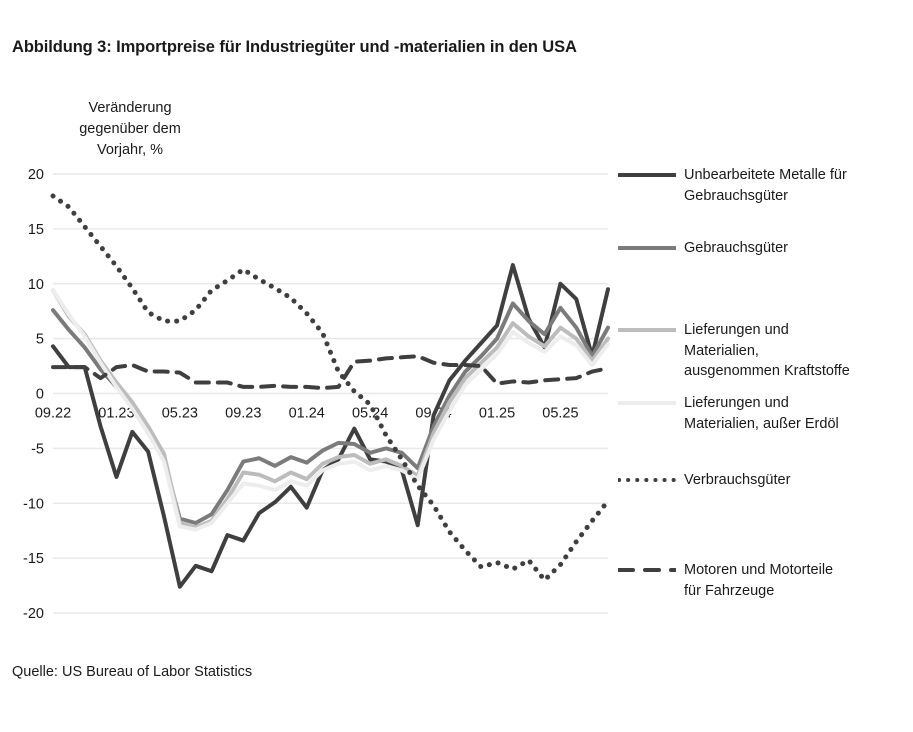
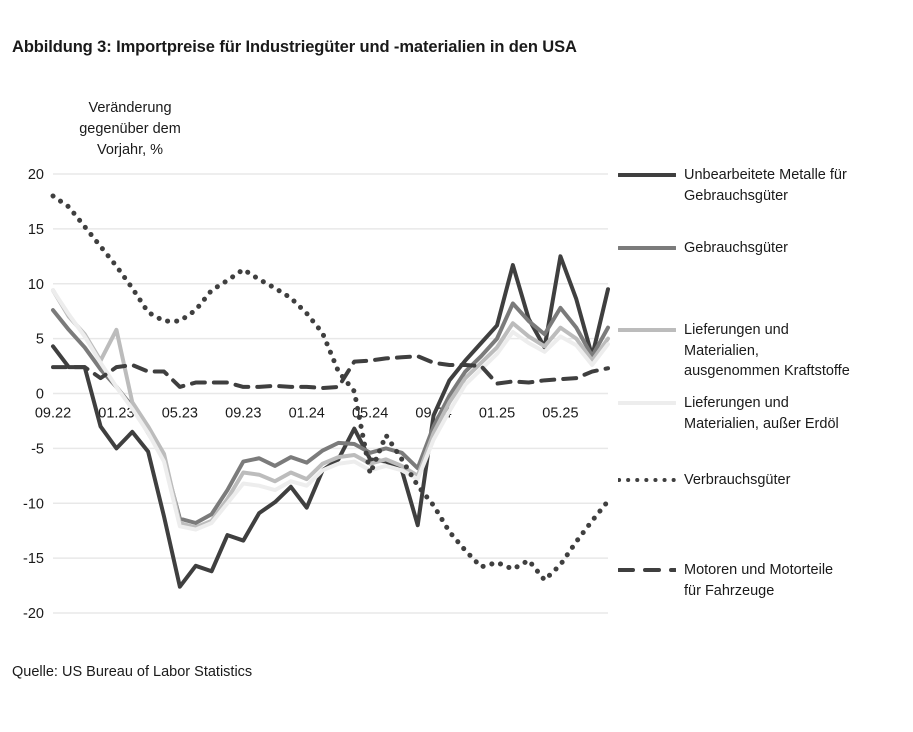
Unbearbeitete Metalle für Gebrauchsgüter/01.23: -7.6 -> -5.0
Lieferungen und Materialien, ausgenommen Kraftstoffe/01.23: 1.0 -> 5.8
Motoren und Motorteile für Fahrzeuge/05.23: 1.9 -> 0.6
Verbrauchsgüter/05.24: -1.0 -> -7.3
Unbearbeitete Metalle für Gebrauchsgüter/05.25: 10.0 -> 12.5
